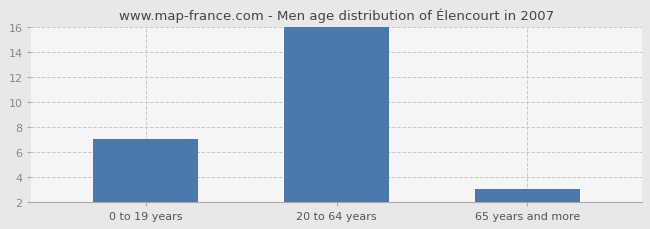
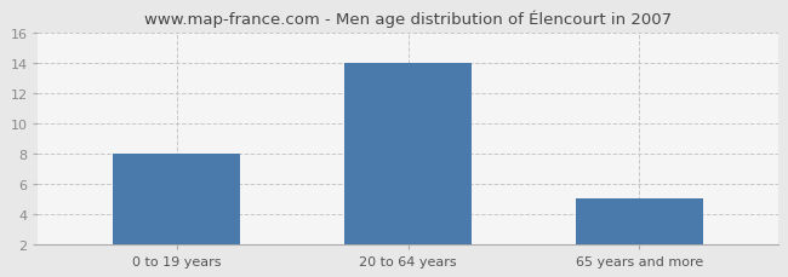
0 to 19 years: 7 -> 8
20 to 64 years: 16 -> 14
65 years and more: 3 -> 5
